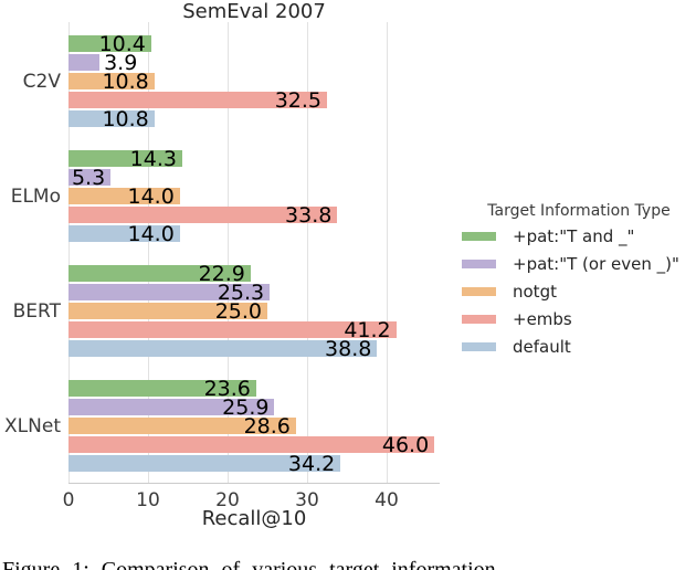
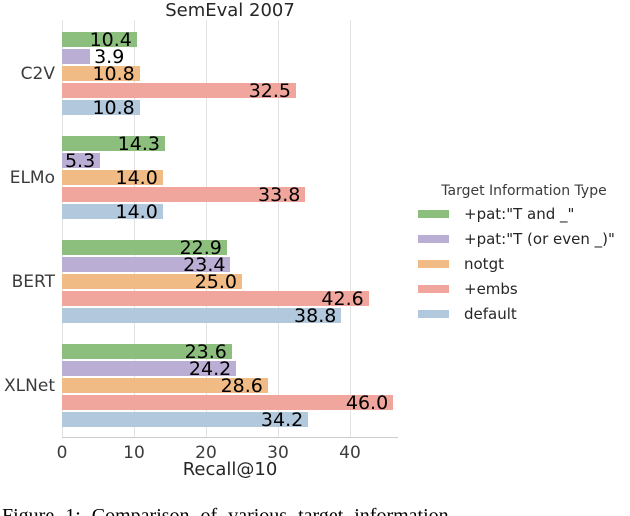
+pat:"T (or even _)"/BERT: 25.3 -> 23.4
+embs/BERT: 41.2 -> 42.6
+pat:"T (or even _)"/XLNet: 25.9 -> 24.2
